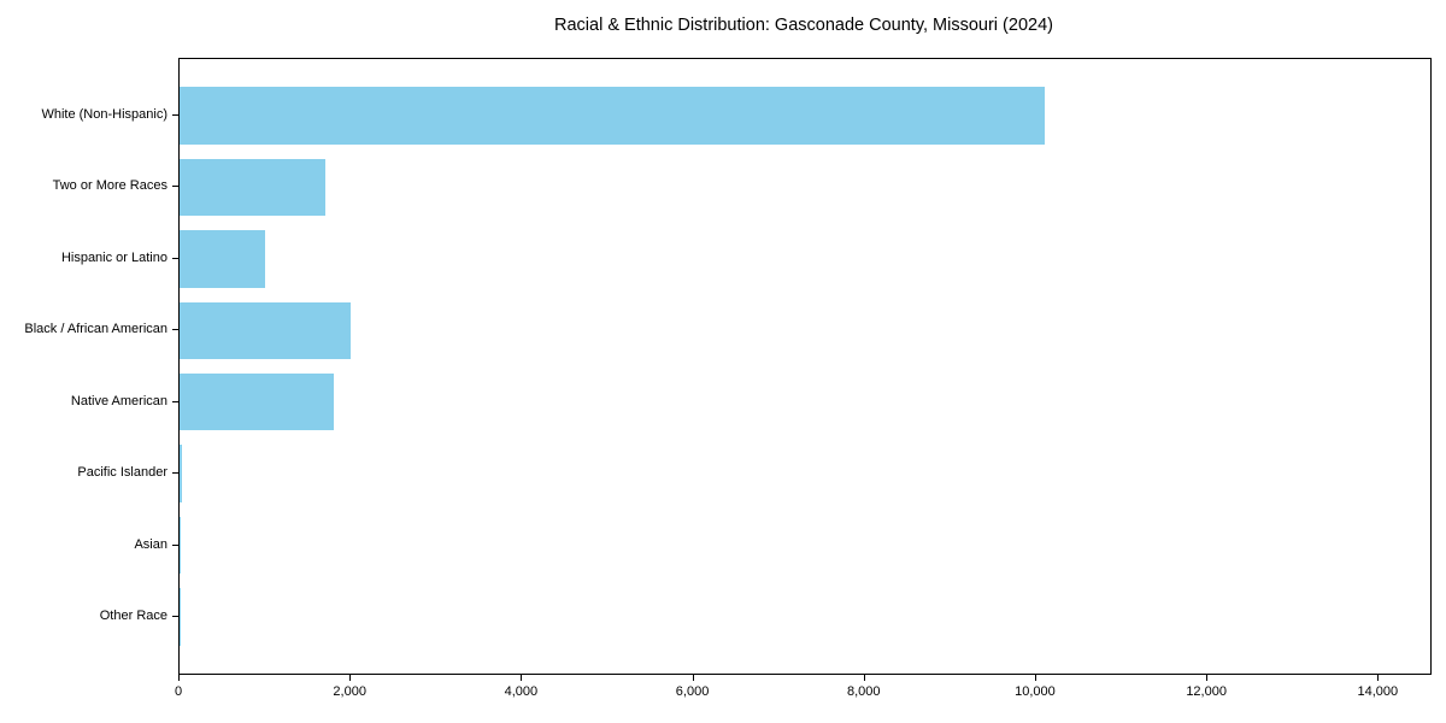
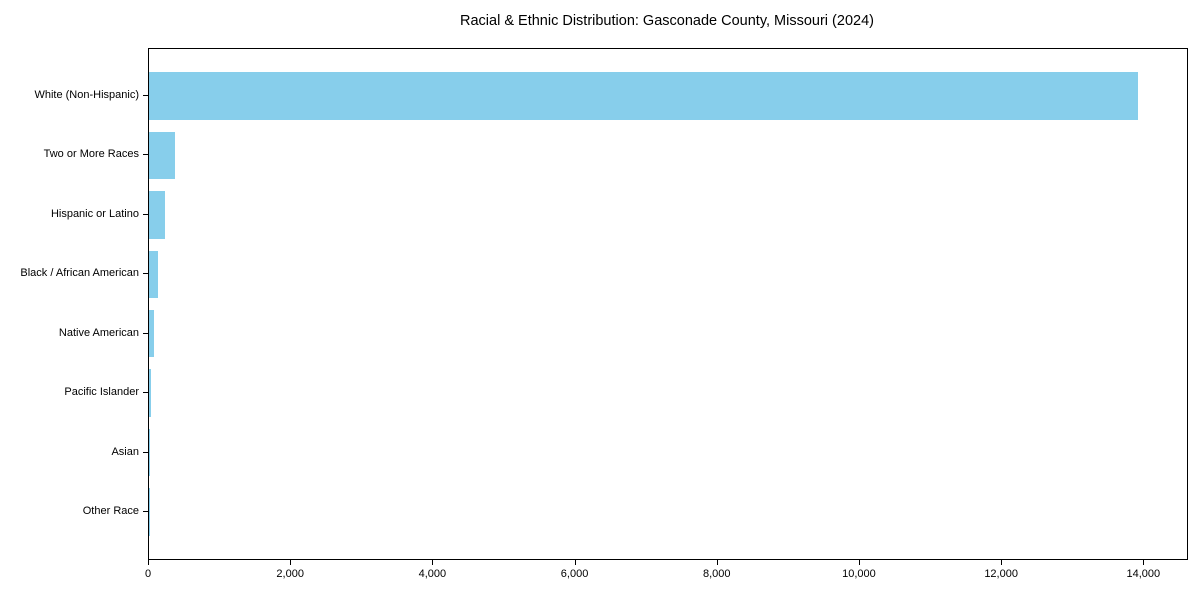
White (Non-Hispanic): 10100 -> 13900
Two or More Races: 1700 -> 400
Hispanic or Latino: 1000 -> 200
Black / African American: 2000 -> 100
Native American: 1800 -> 100
